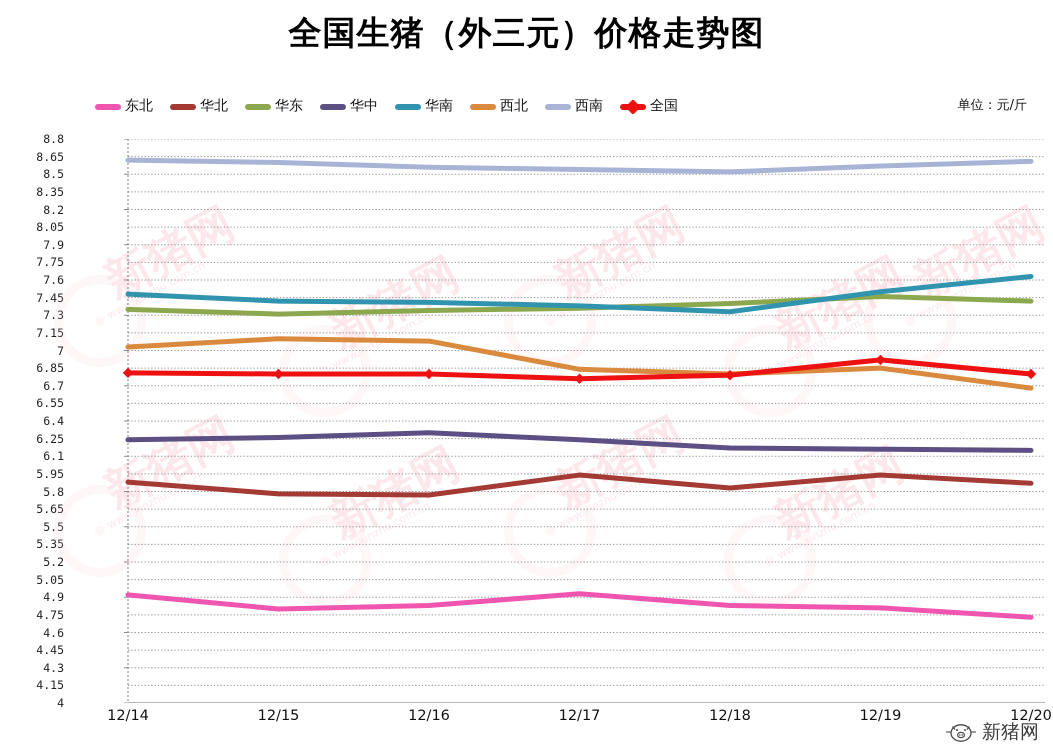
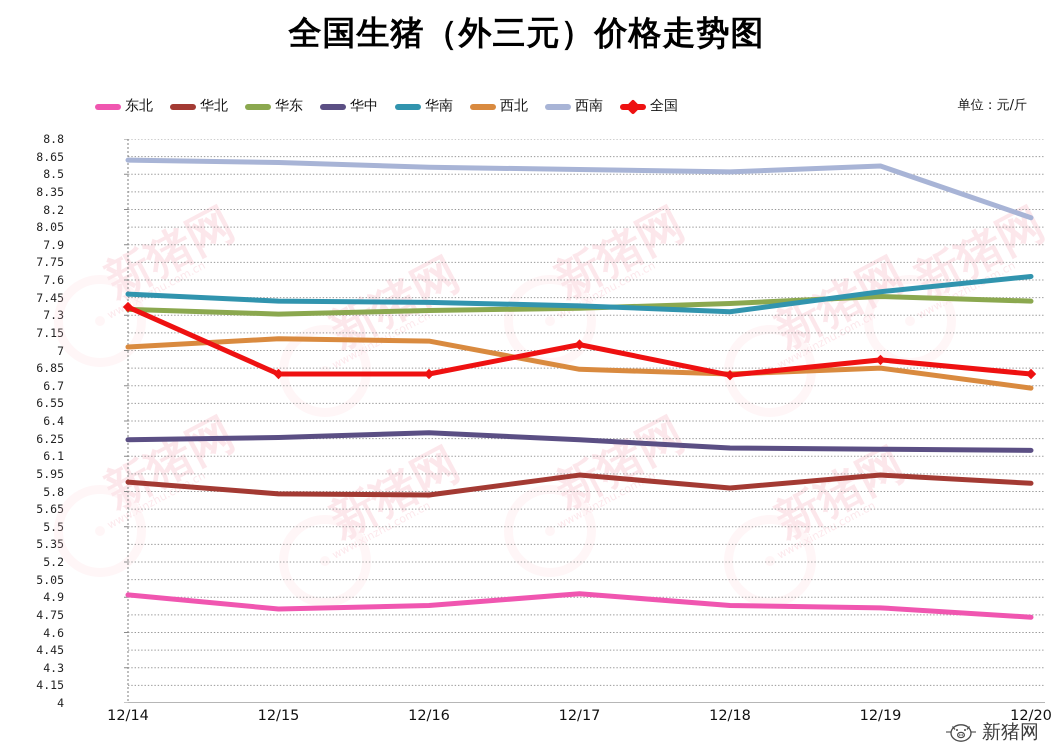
全国/12/14: 6.81 -> 7.37
全国/12/17: 6.76 -> 7.05
西南/12/20: 8.61 -> 8.13
